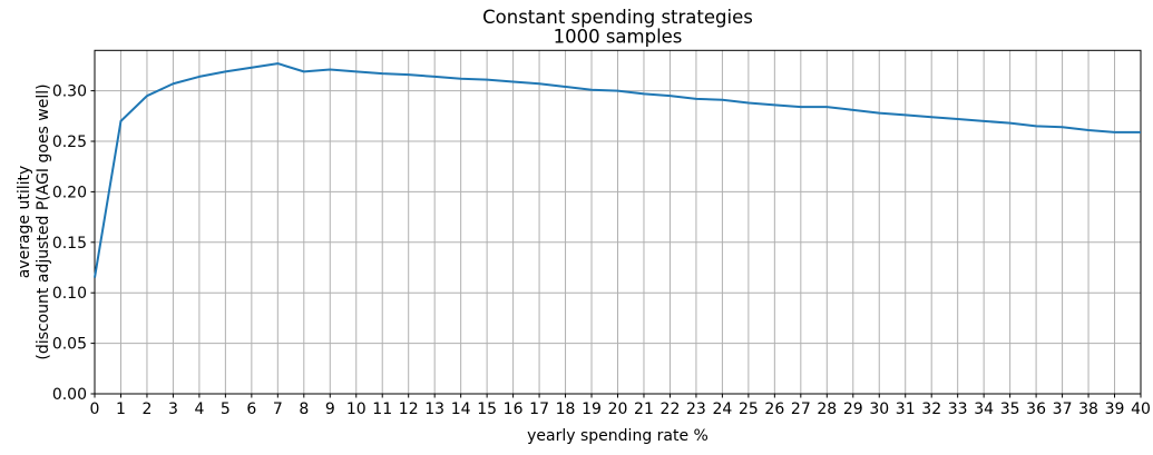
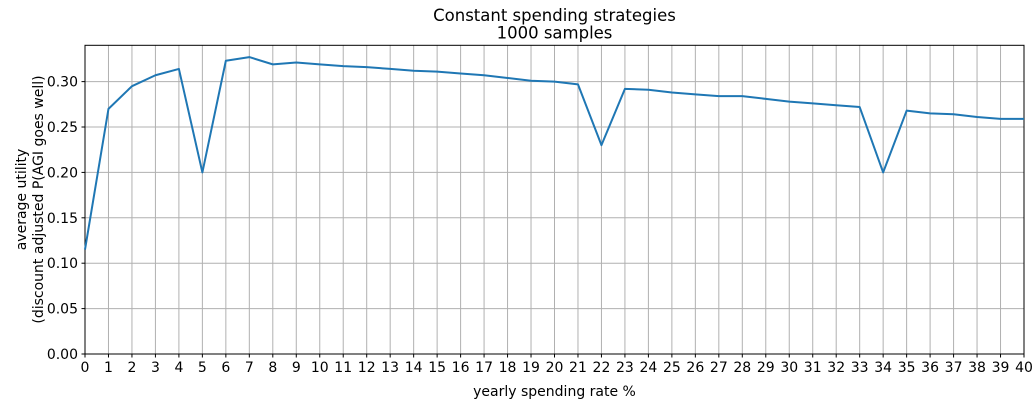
5: 0.32 -> 0.20
22: 0.29 -> 0.23
34: 0.27 -> 0.20
